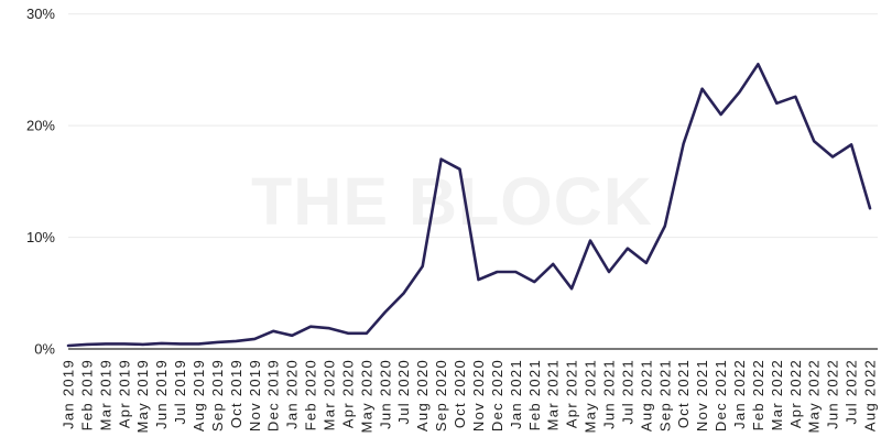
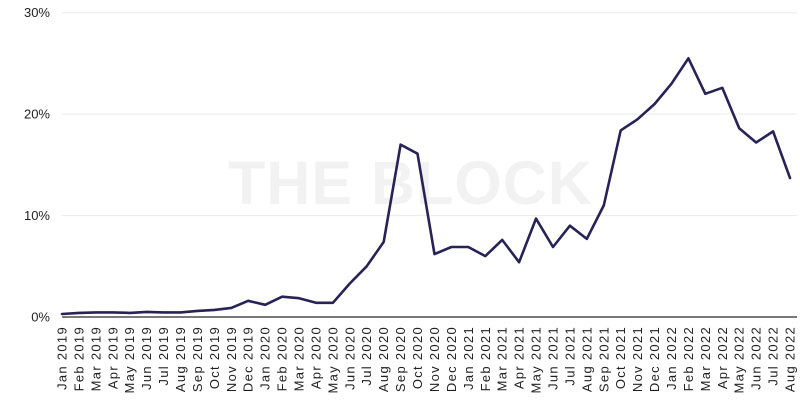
Nov 2021: 23.3% -> 19.5%
Aug 2022: 12.6% -> 13.7%
